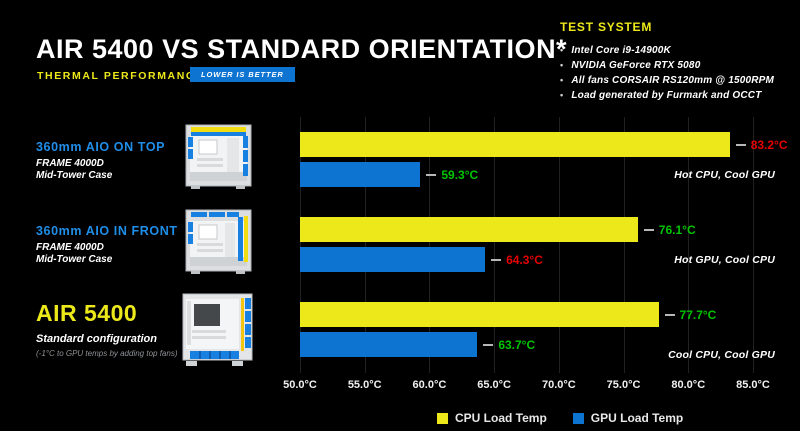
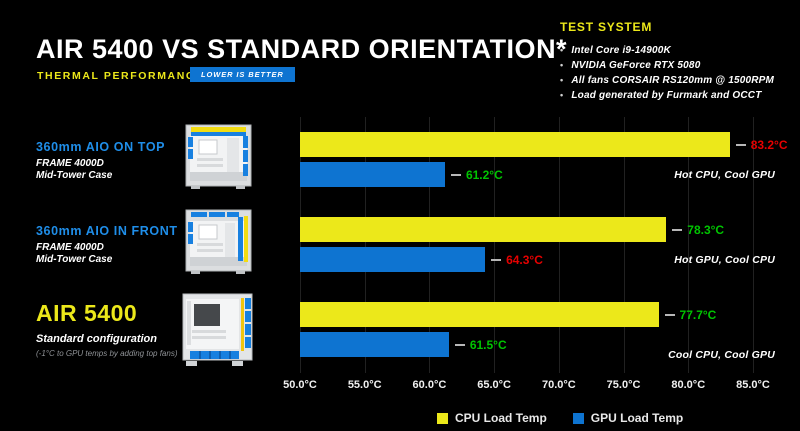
GPU Load Temp/360mm AIO ON TOP: 59.3°C -> 61.2°C
CPU Load Temp/360mm AIO IN FRONT: 76.1°C -> 78.3°C
GPU Load Temp/AIR 5400: 63.7°C -> 61.5°C
